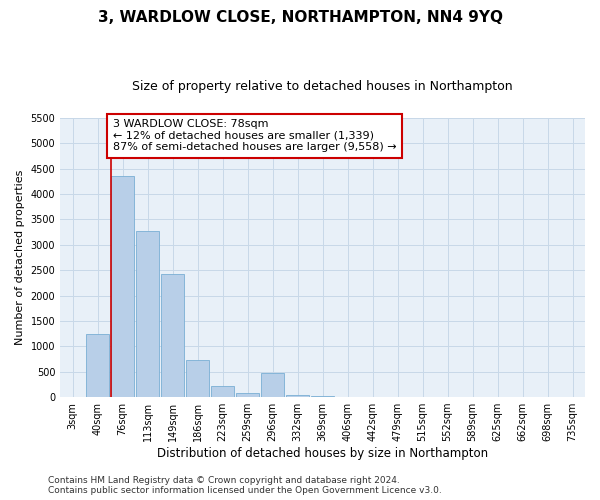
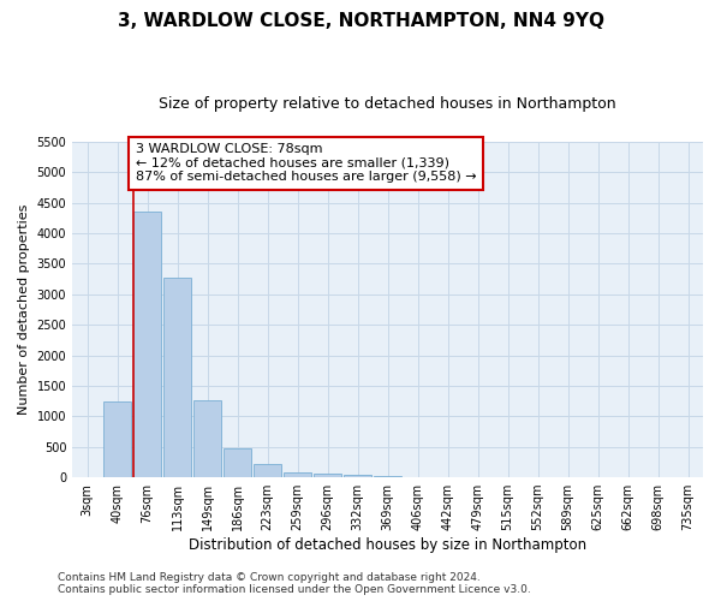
149sqm: 2420 -> 1260
186sqm: 740 -> 480
296sqm: 480 -> 60
